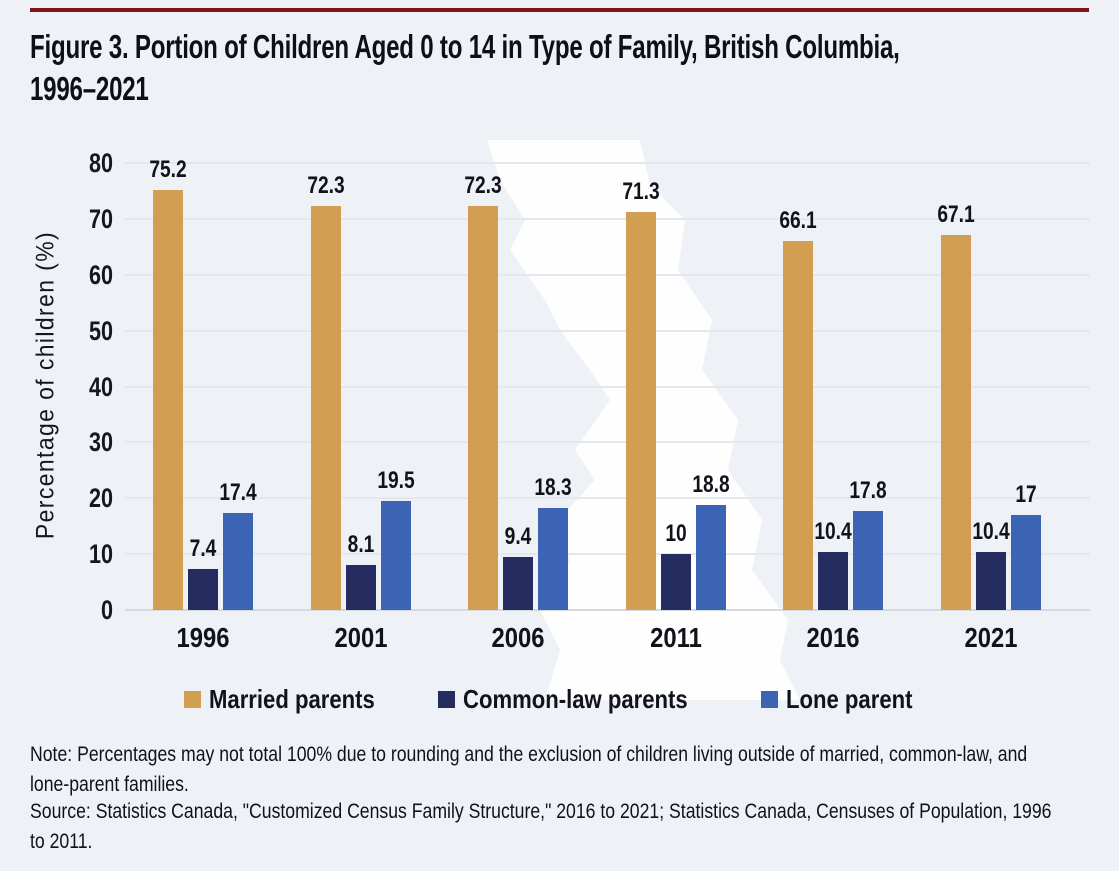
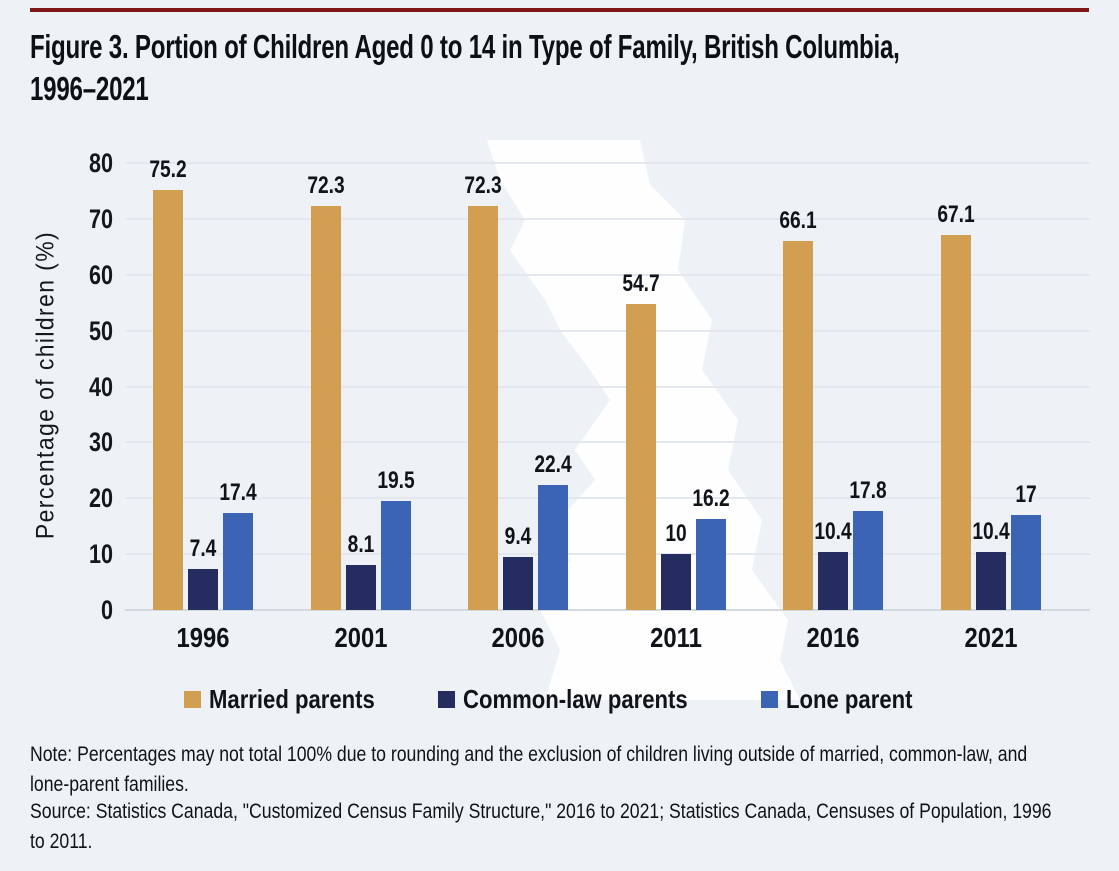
Lone parent/2006: 18.3 -> 22.4
Married parents/2011: 71.3 -> 54.7
Lone parent/2011: 18.8 -> 16.2
